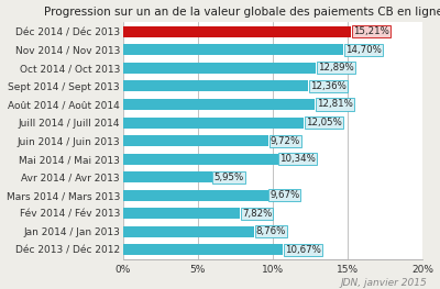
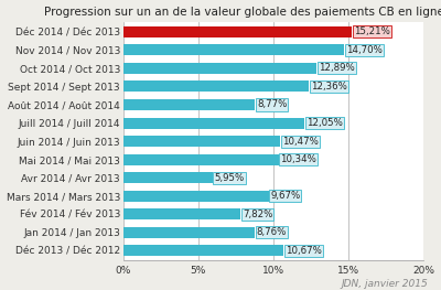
Août 2014 / Août 2014: 12,81% -> 8,77%
Juin 2014 / Juin 2013: 9,72% -> 10,47%
